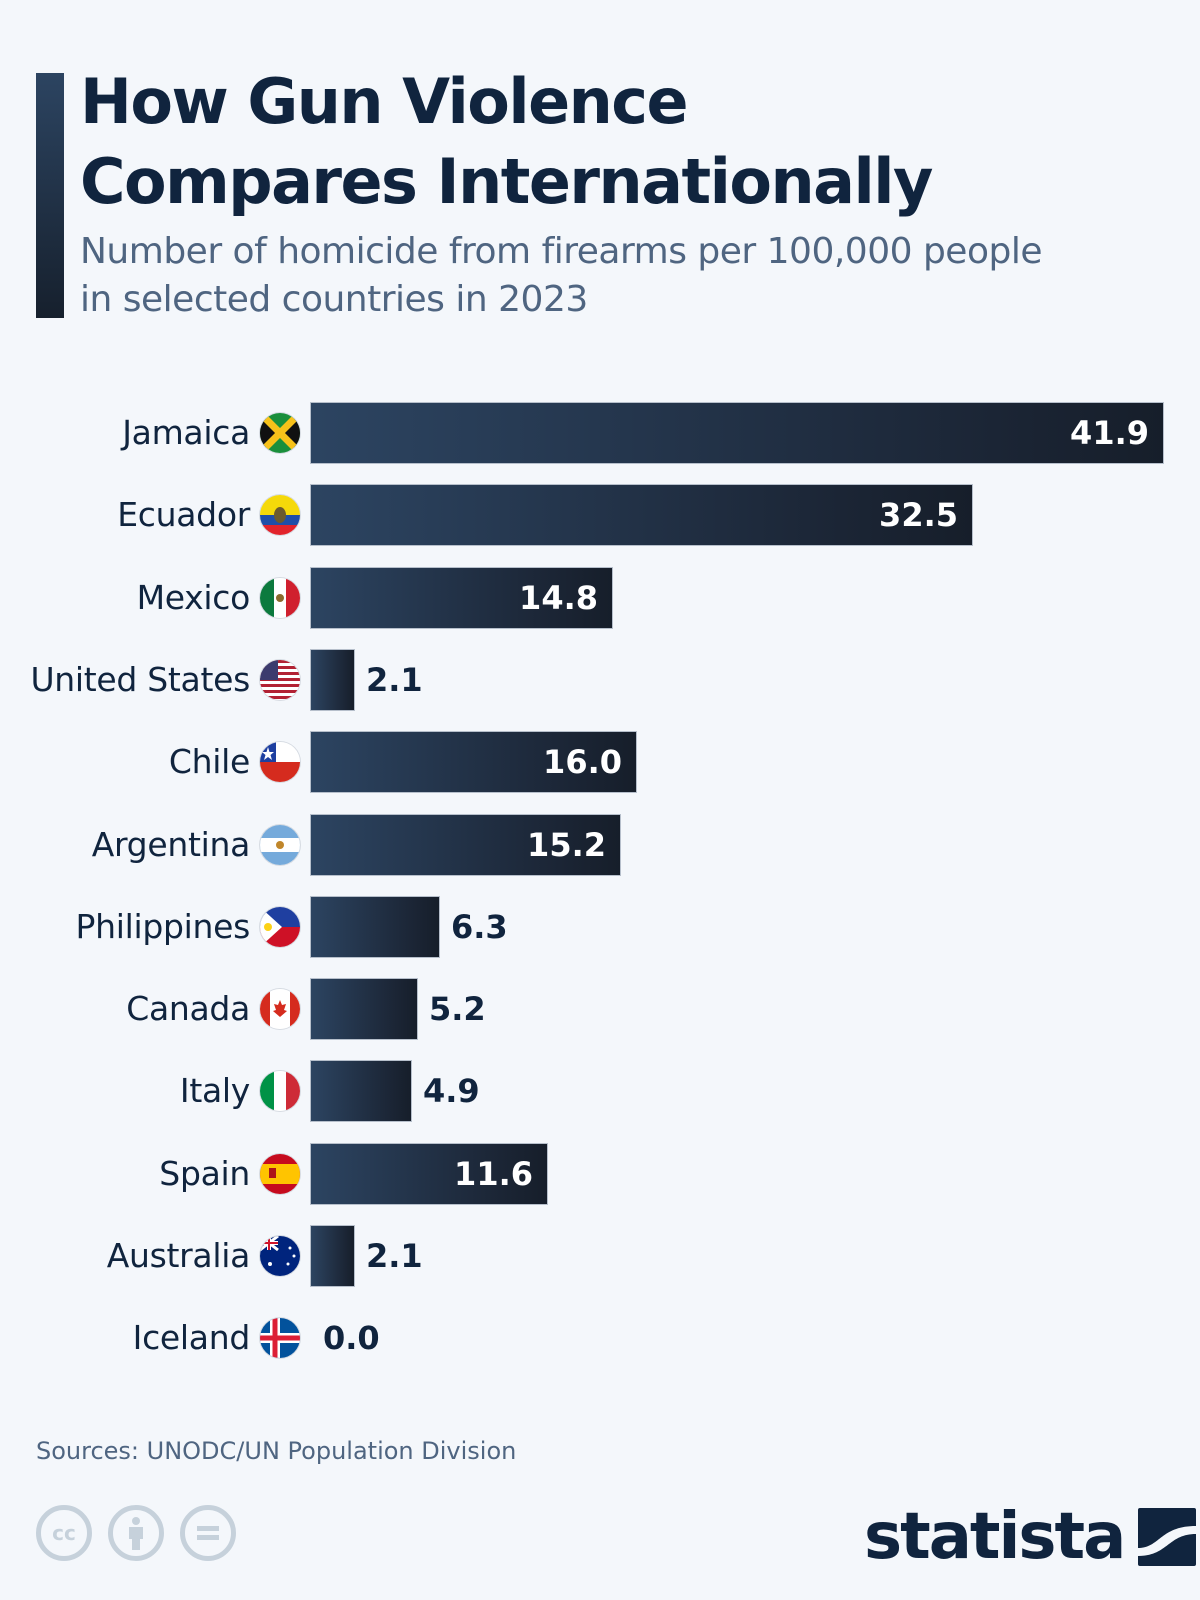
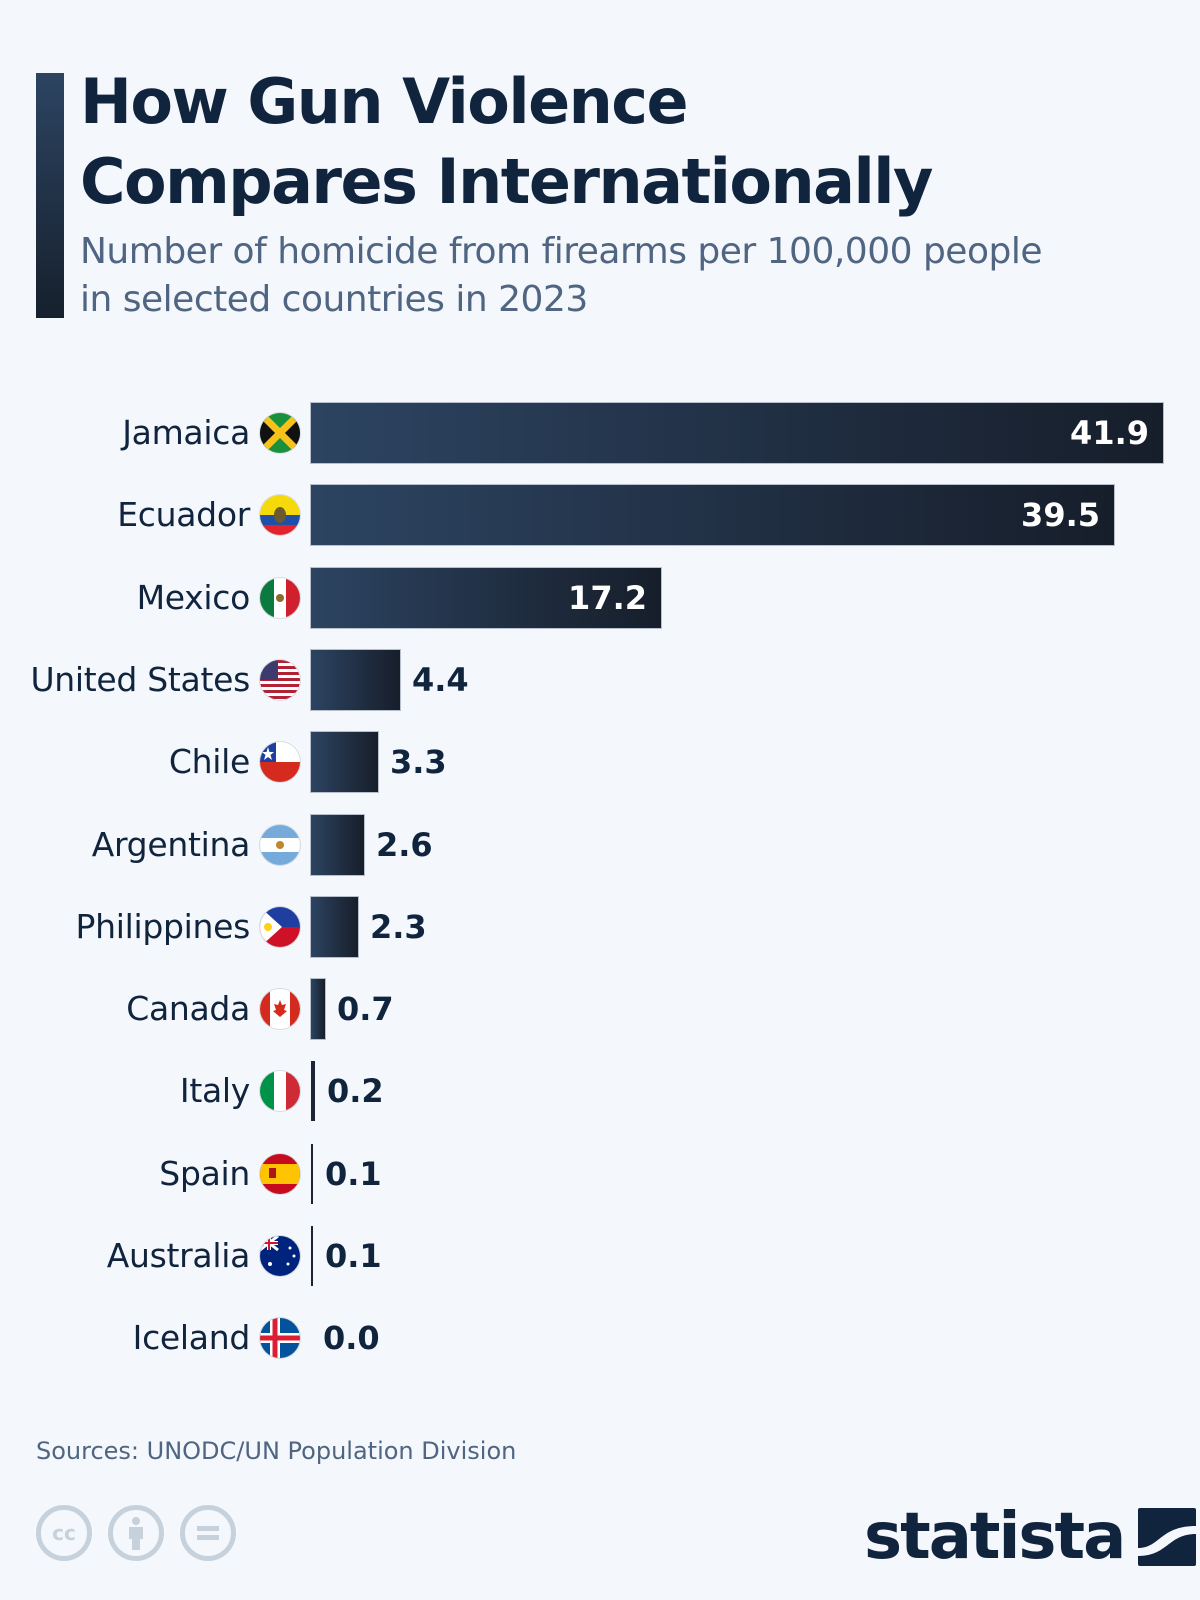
Ecuador: 32.5 -> 39.5
Mexico: 14.8 -> 17.2
United States: 2.1 -> 4.4
Chile: 16.0 -> 3.3
Argentina: 15.2 -> 2.6
Philippines: 6.3 -> 2.3
Canada: 5.2 -> 0.7
Italy: 4.9 -> 0.2
Spain: 11.6 -> 0.1
Australia: 2.1 -> 0.1
